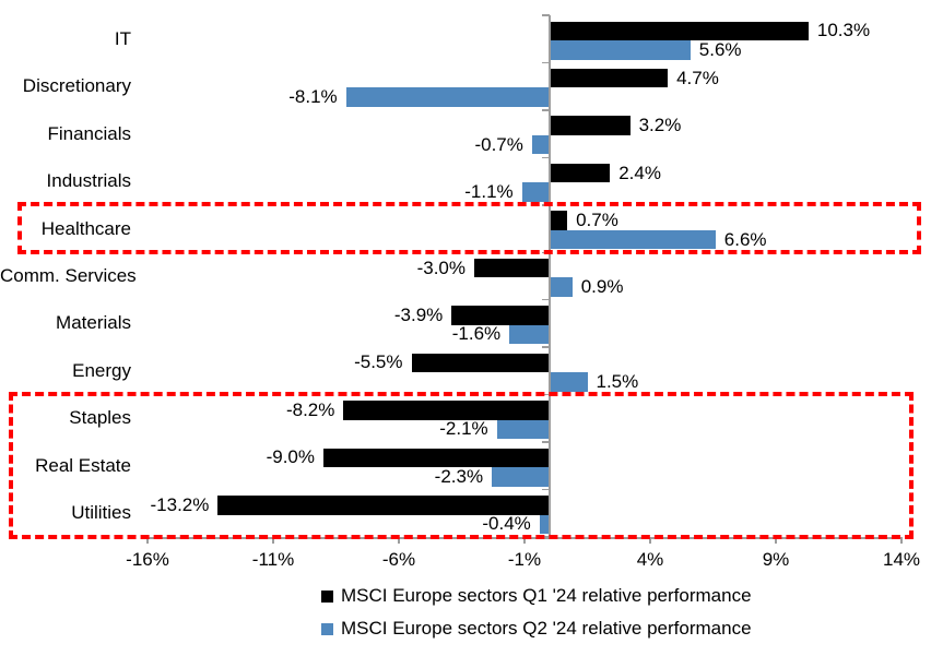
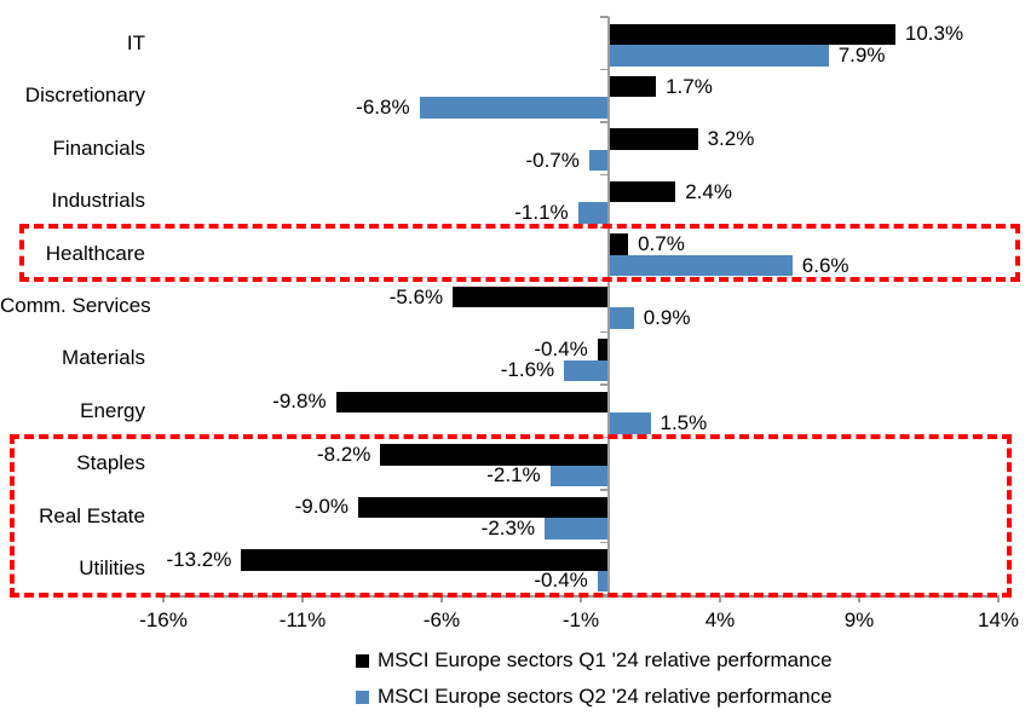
MSCI Europe sectors Q2 '24 relative performance/IT: 5.6% -> 7.9%
MSCI Europe sectors Q1 '24 relative performance/Discretionary: 4.7% -> 1.7%
MSCI Europe sectors Q2 '24 relative performance/Discretionary: -8.1% -> -6.8%
MSCI Europe sectors Q1 '24 relative performance/Comm. Services: -3.0% -> -5.6%
MSCI Europe sectors Q1 '24 relative performance/Materials: -3.9% -> -0.4%
MSCI Europe sectors Q1 '24 relative performance/Energy: -5.5% -> -9.8%
